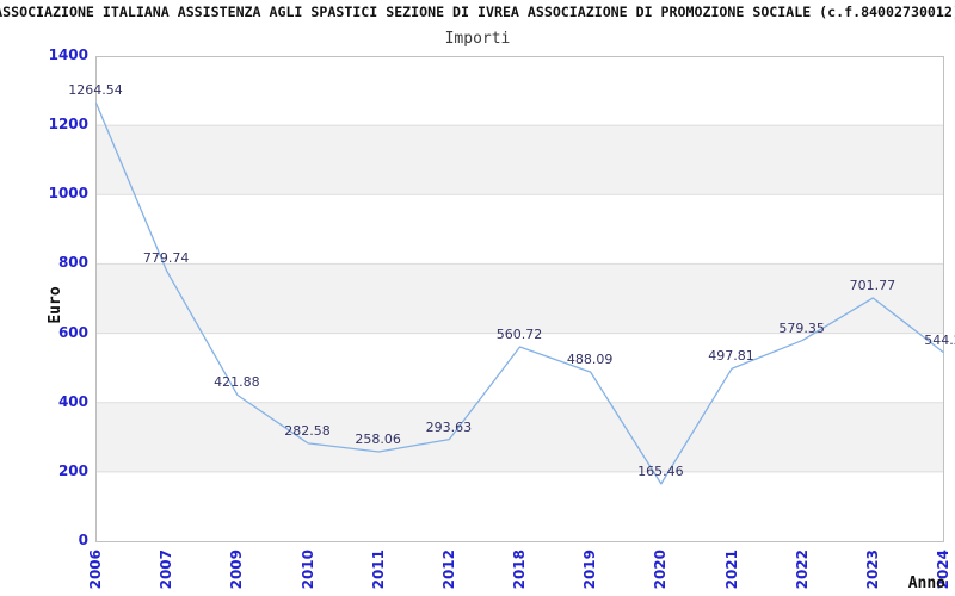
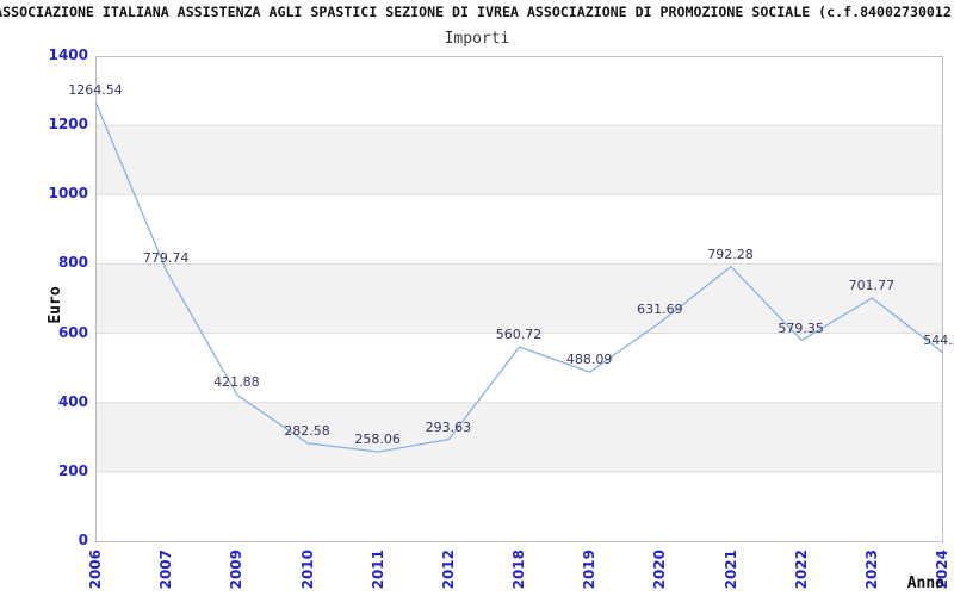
2020: 165.46 -> 631.69
2021: 497.81 -> 792.28
